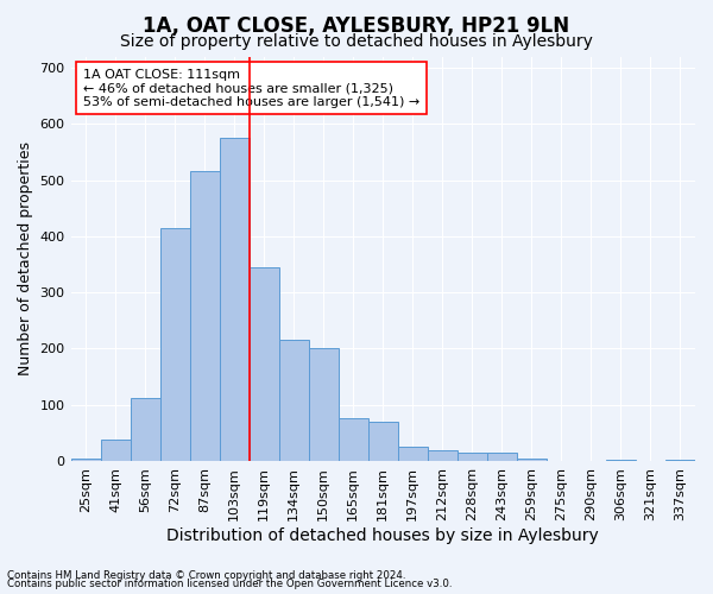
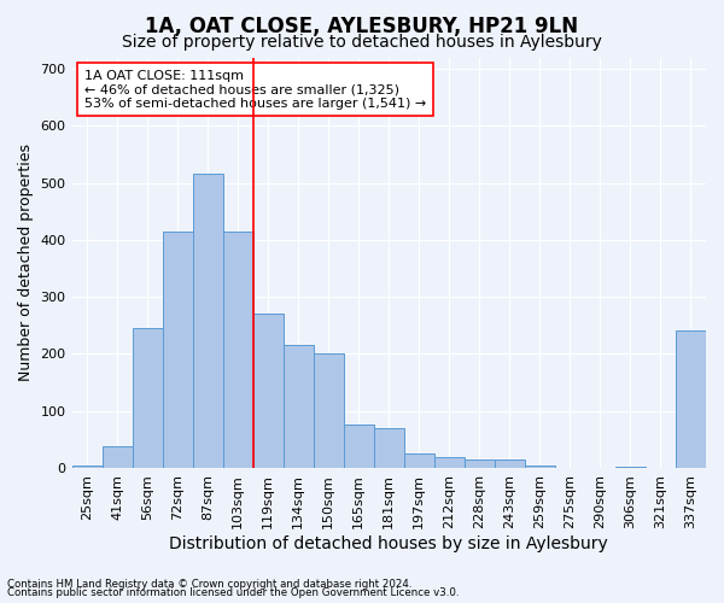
56sqm: 113 -> 245
103sqm: 575 -> 415
119sqm: 345 -> 270
337sqm: 3 -> 240
